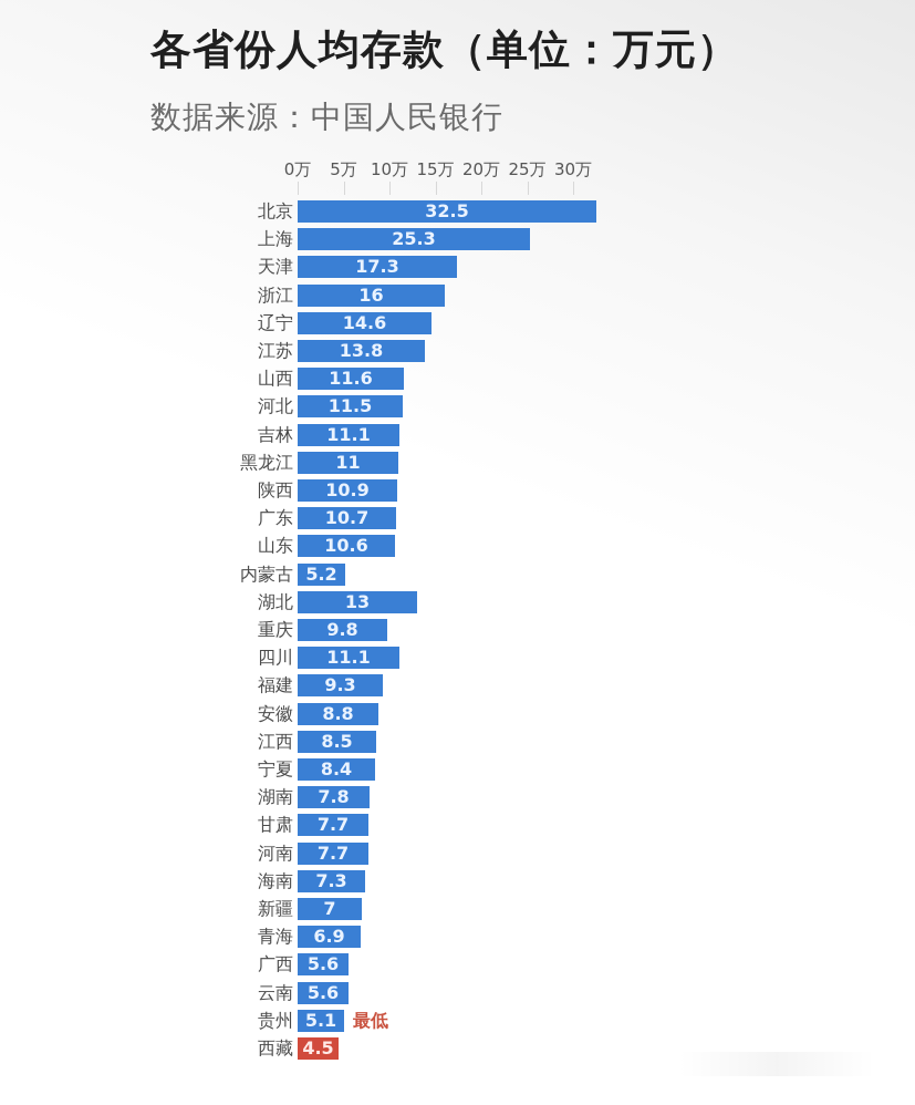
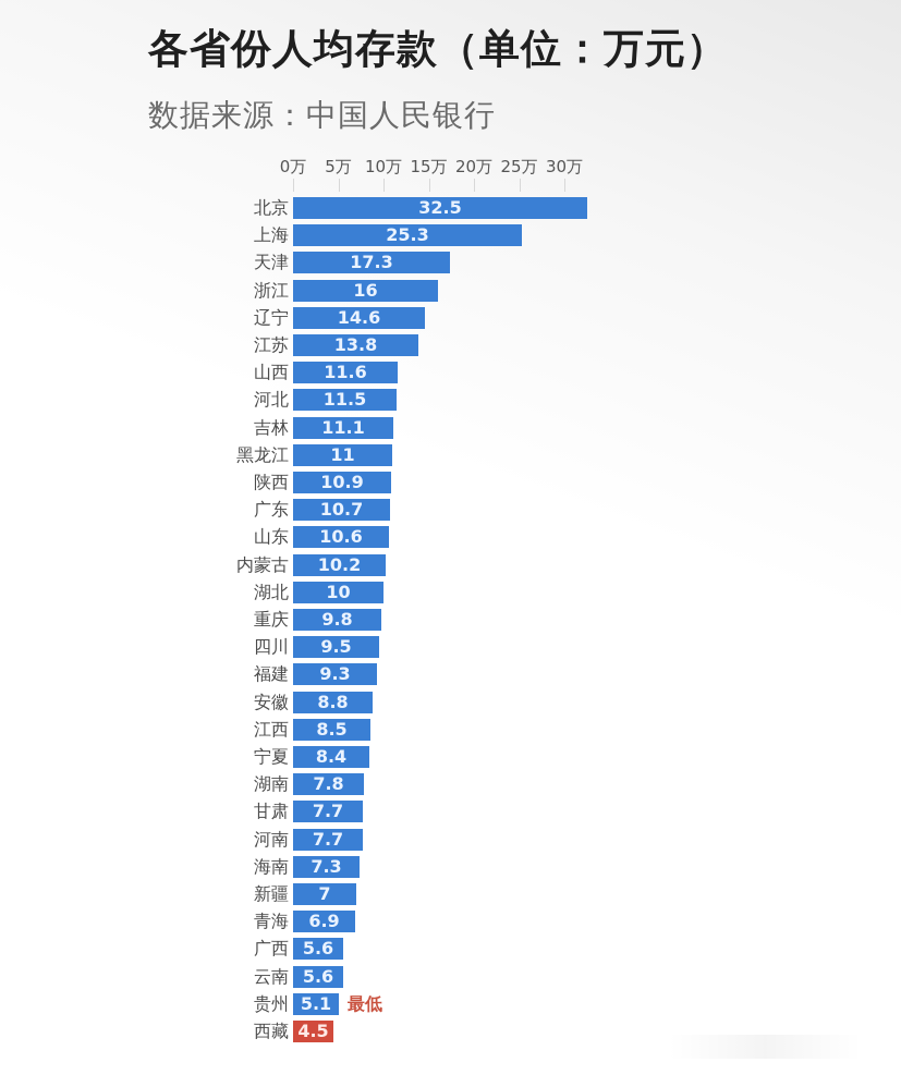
内蒙古: 5.2 -> 10.2
湖北: 13 -> 10
四川: 11.1 -> 9.5
